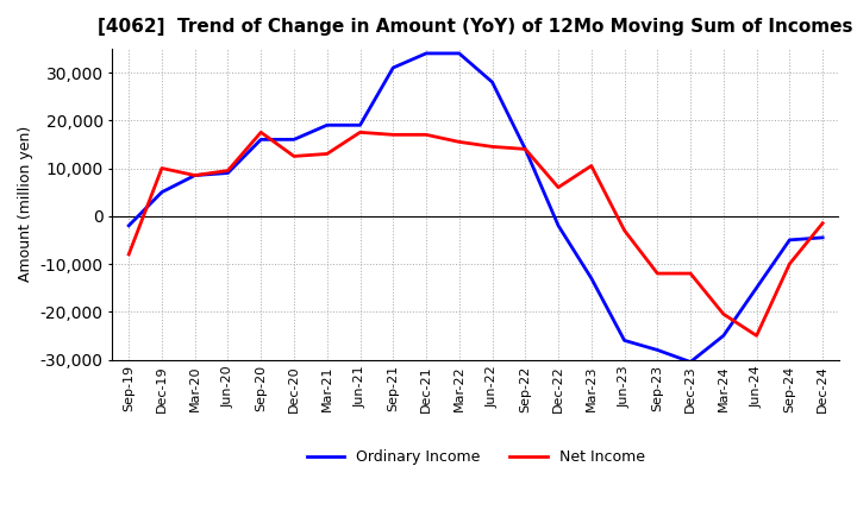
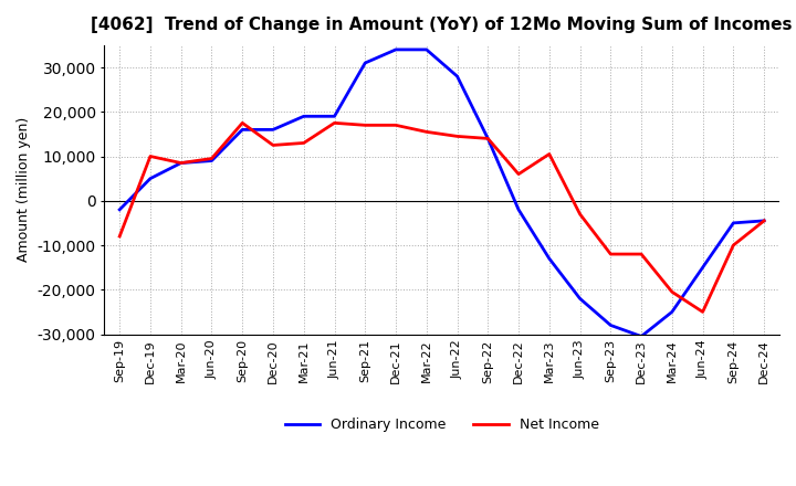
Ordinary Income/Jun-23: -26,000 -> -22,000
Net Income/Dec-24: -1,500 -> -4,500
